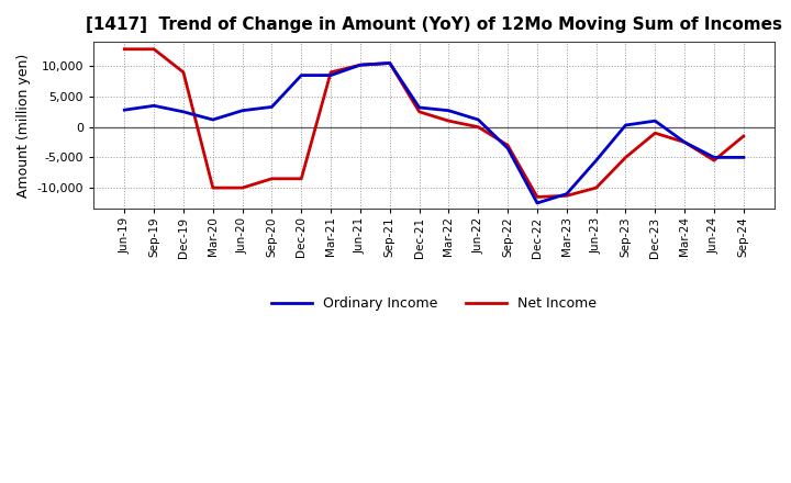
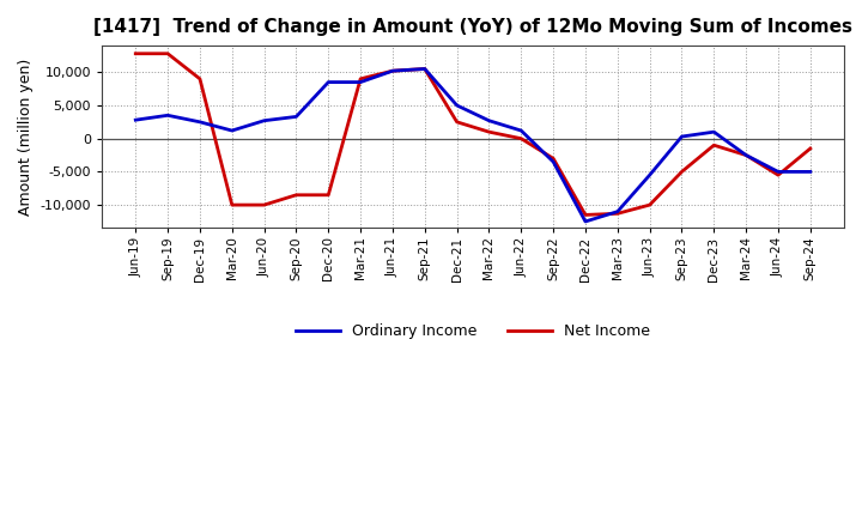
Ordinary Income/Dec-21: 3,200 -> 5,000
